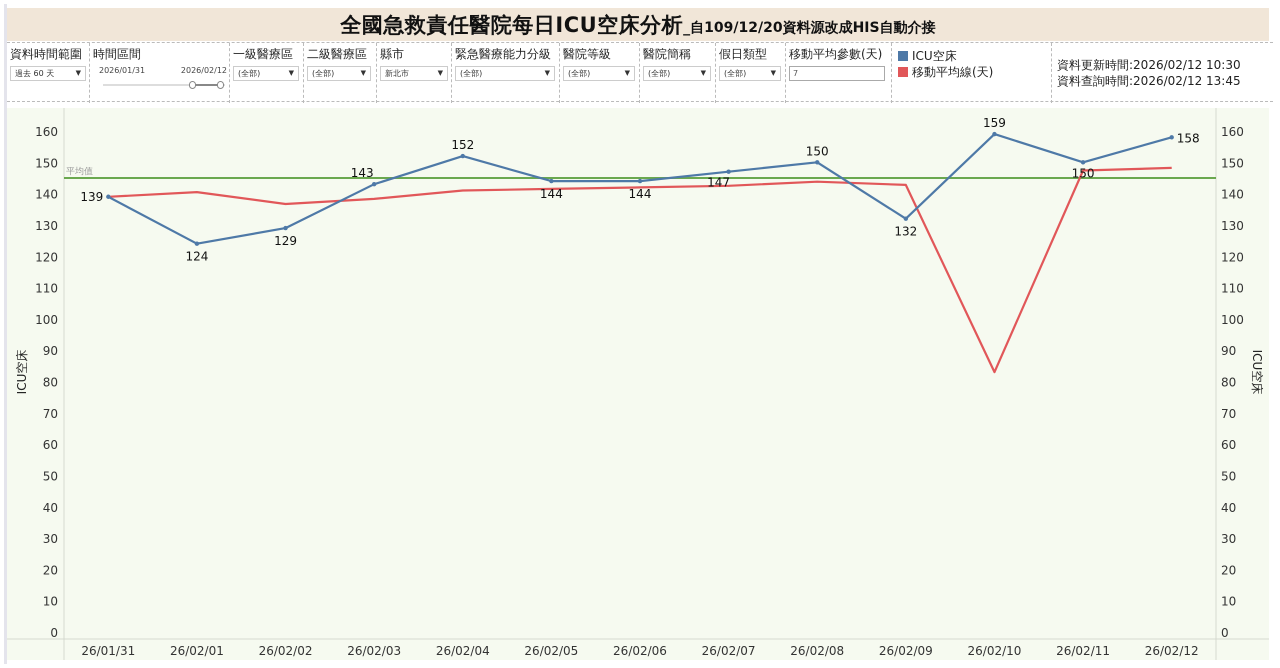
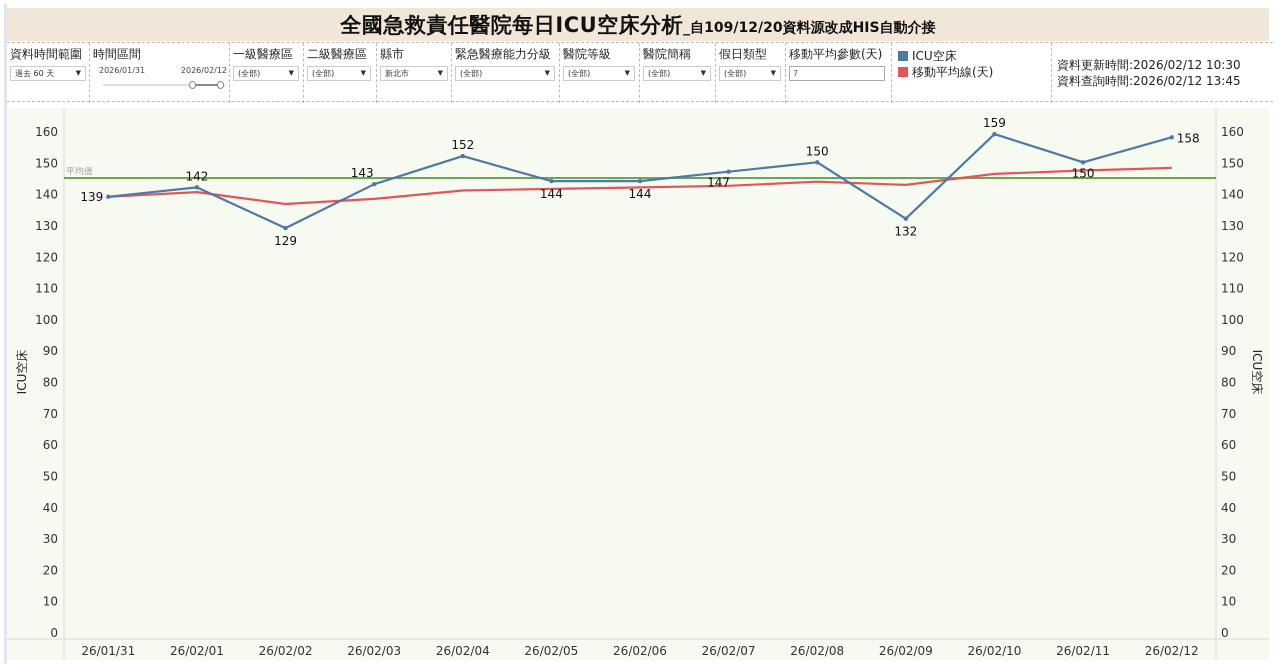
ICU空床/26/02/01: 124 -> 142
移動平均線(天)/26/02/10: 83 -> 146
